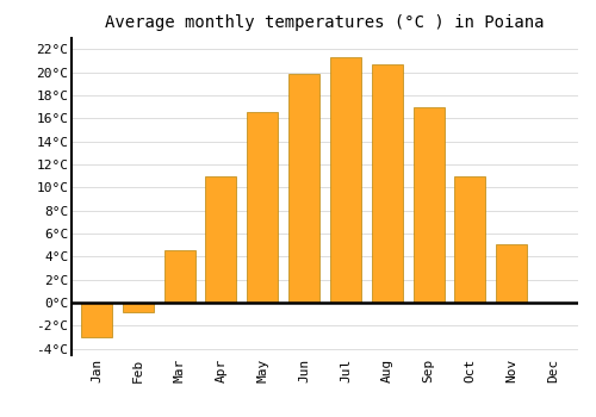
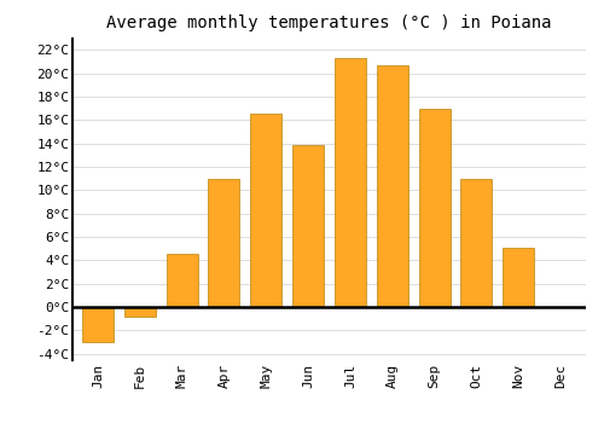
Jun: 19.8°C -> 13.8°C
